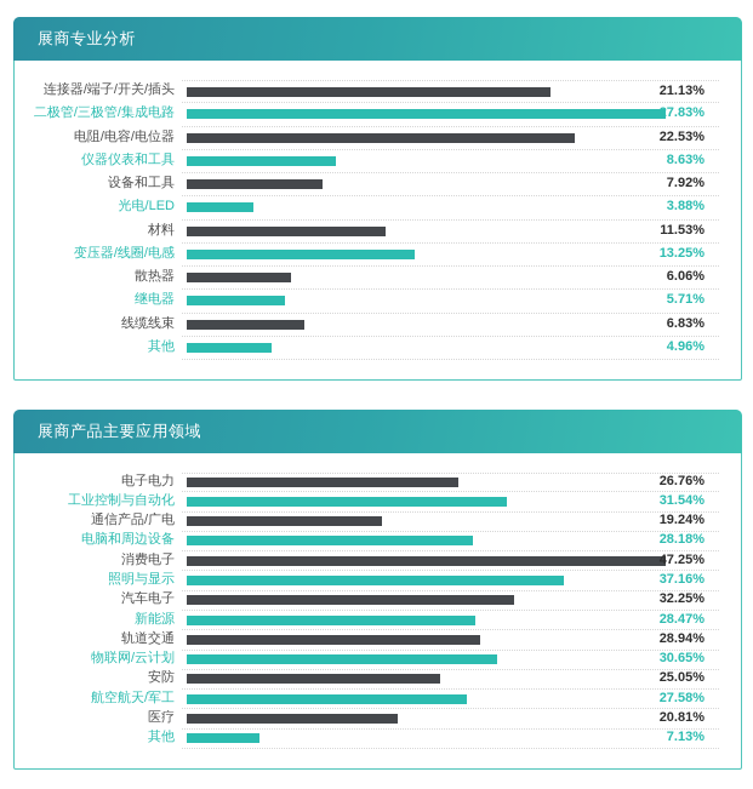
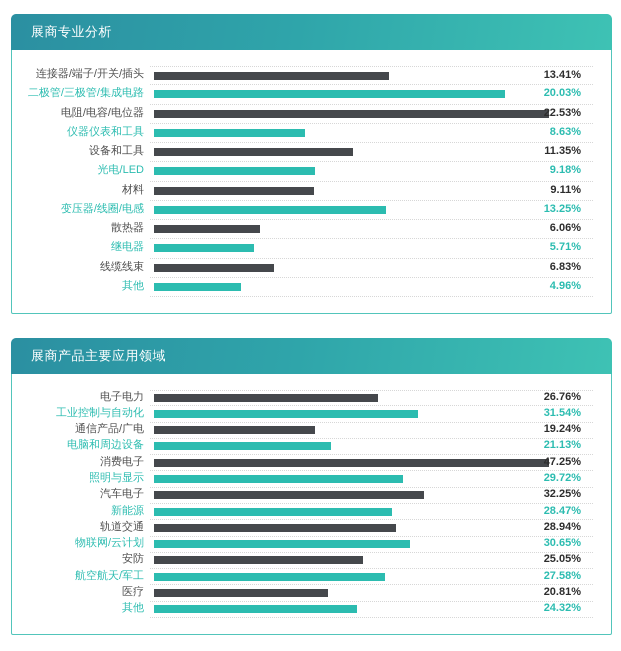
展商专业分析/连接器/端子/开关/插头: 21.13% -> 13.41%
展商专业分析/二极管/三极管/集成电路: 27.83% -> 20.03%
展商专业分析/设备和工具: 7.92% -> 11.35%
展商专业分析/光电/LED: 3.88% -> 9.18%
展商专业分析/材料: 11.53% -> 9.11%
展商产品主要应用领域/电脑和周边设备: 28.18% -> 21.13%
展商产品主要应用领域/照明与显示: 37.16% -> 29.72%
展商产品主要应用领域/其他: 7.13% -> 24.32%
